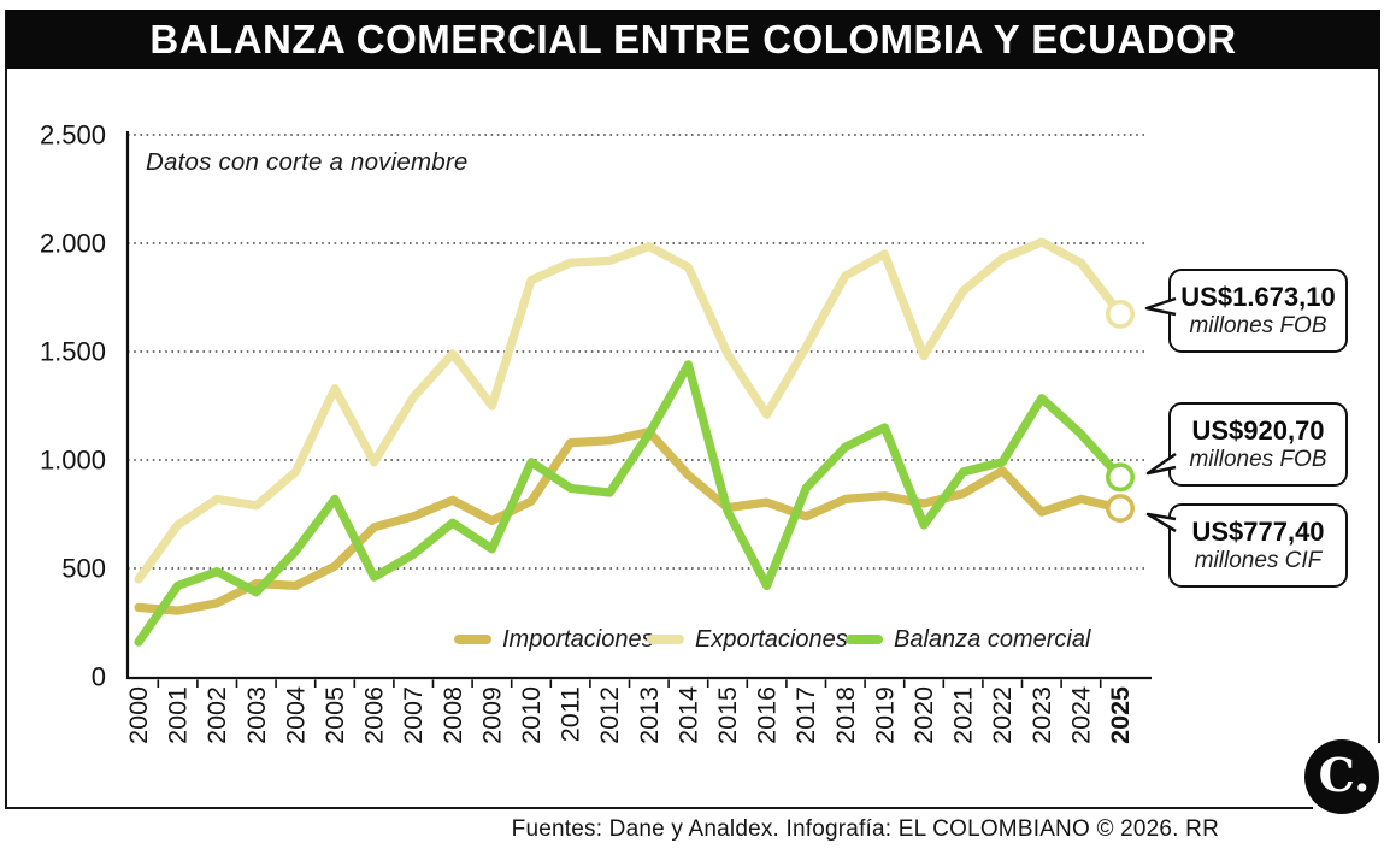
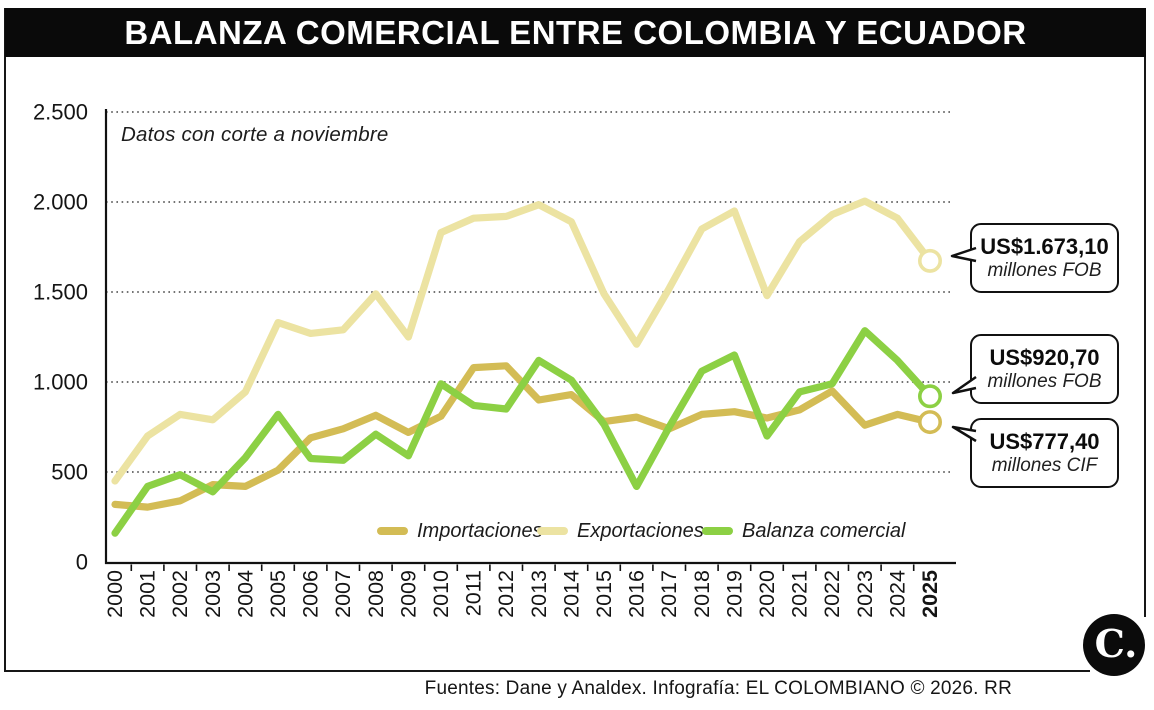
Exportaciones/2006: 990 -> 1270
Balanza comercial/2006: 460 -> 580
Importaciones/2013: 1130 -> 900
Balanza comercial/2014: 1440 -> 1010
Balanza comercial/2017: 870 -> 750
